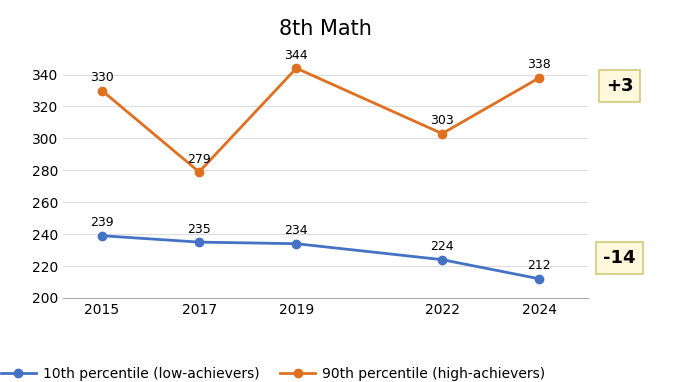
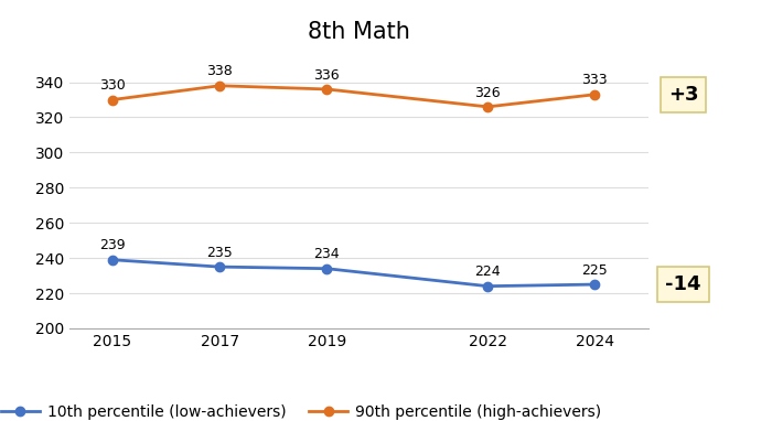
90th percentile (high-achievers)/2017: 279 -> 338
90th percentile (high-achievers)/2019: 344 -> 336
90th percentile (high-achievers)/2022: 303 -> 326
10th percentile (low-achievers)/2024: 212 -> 225
90th percentile (high-achievers)/2024: 338 -> 333
